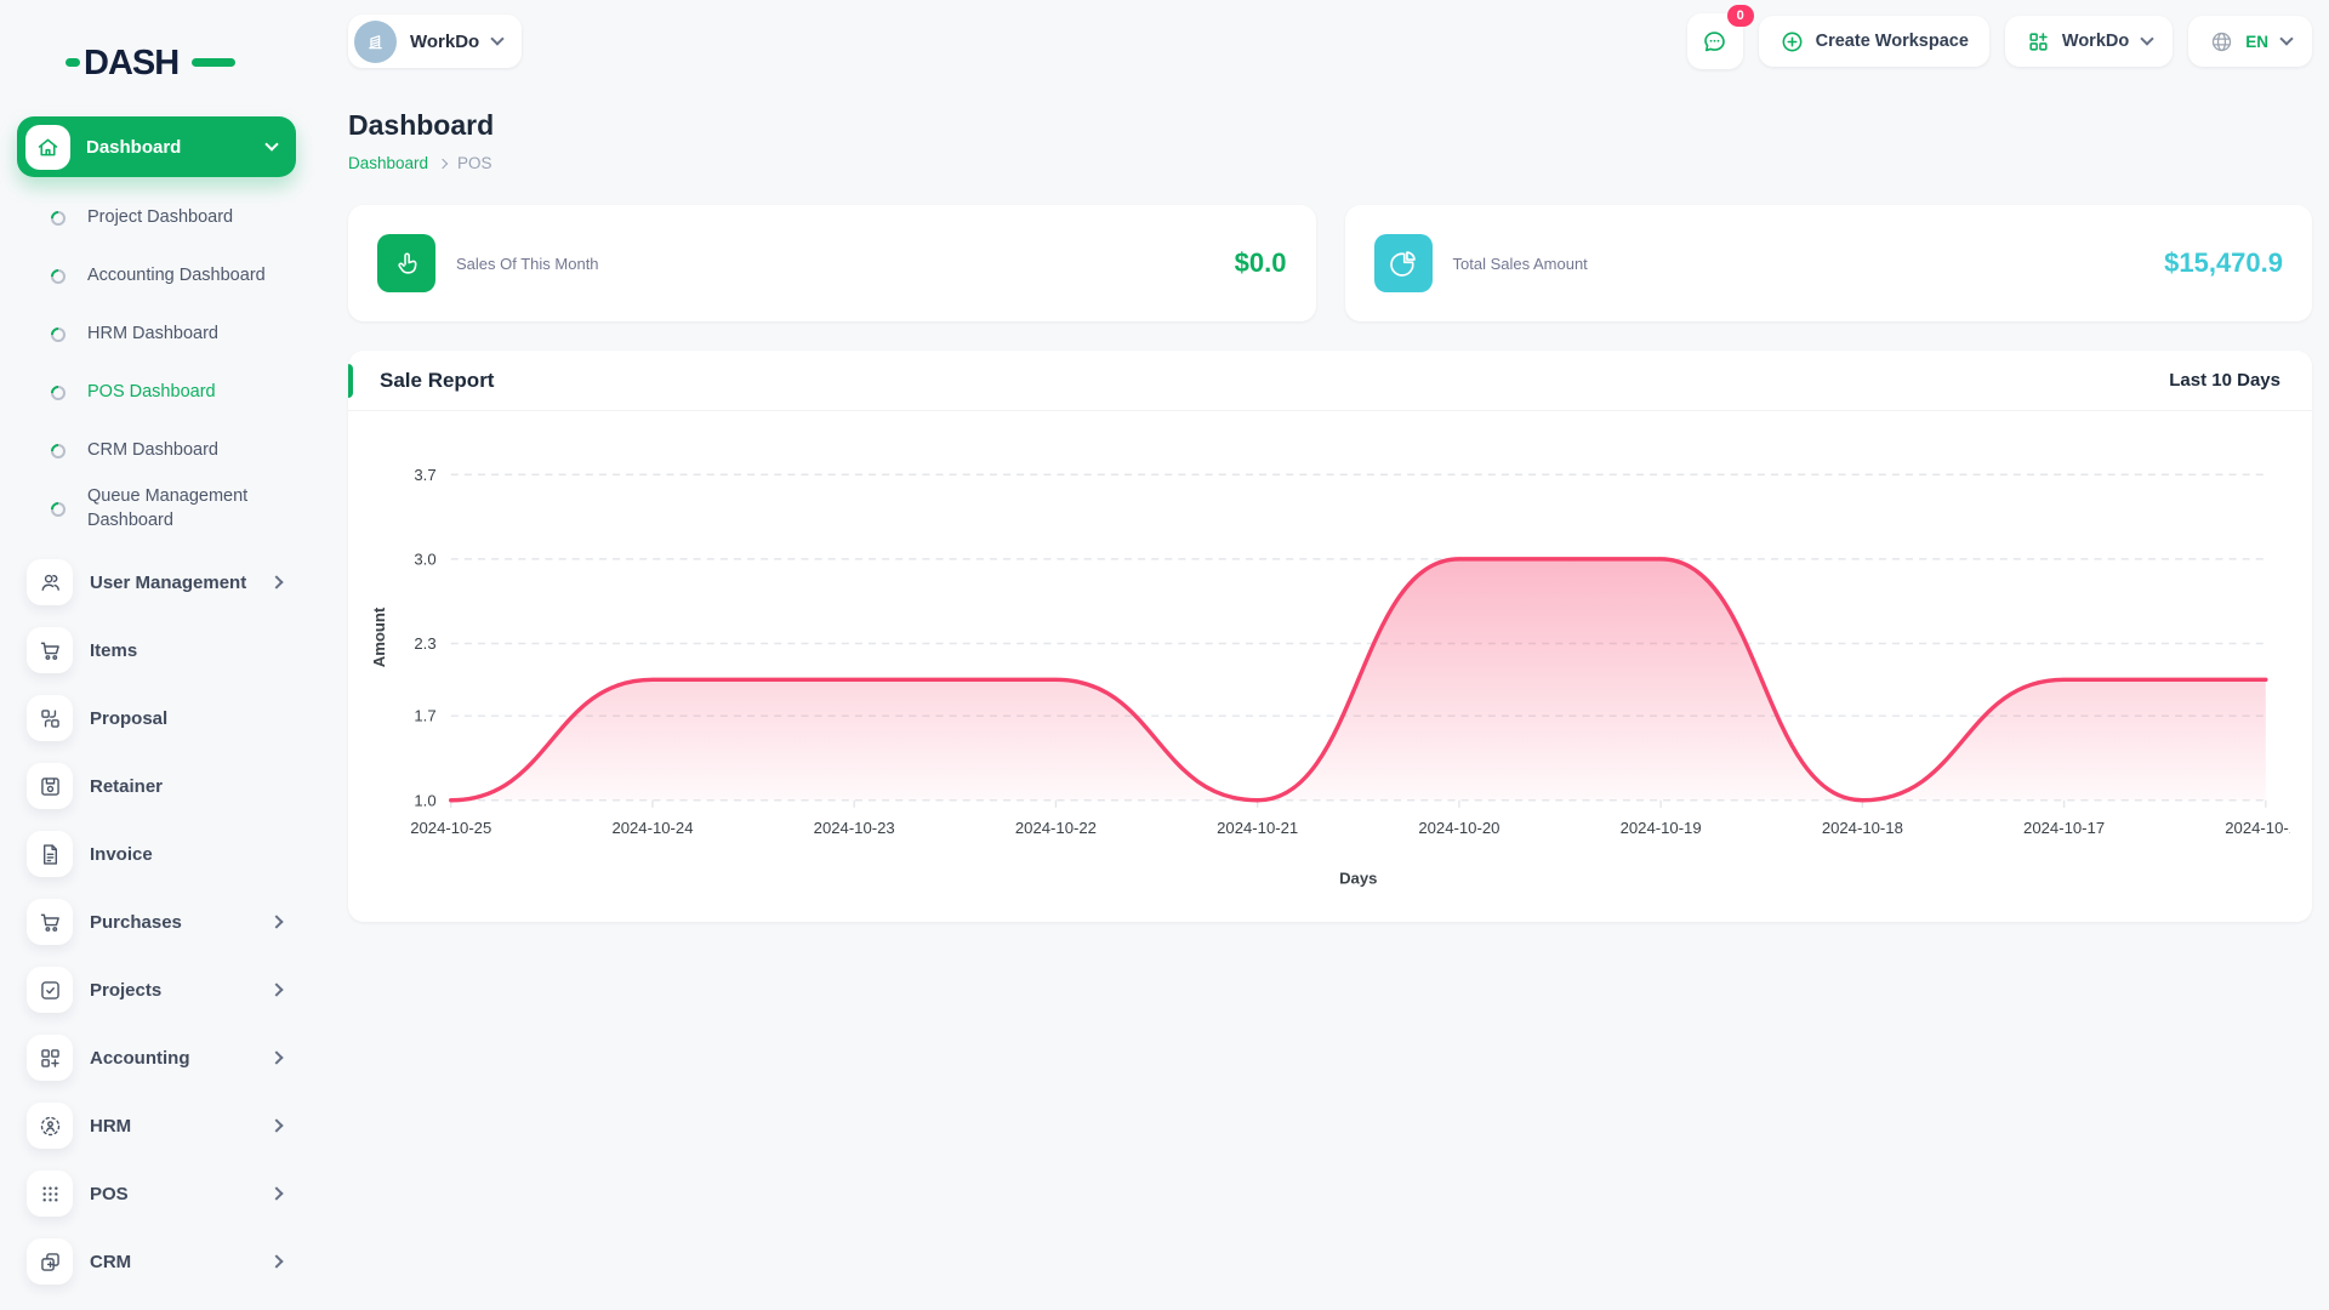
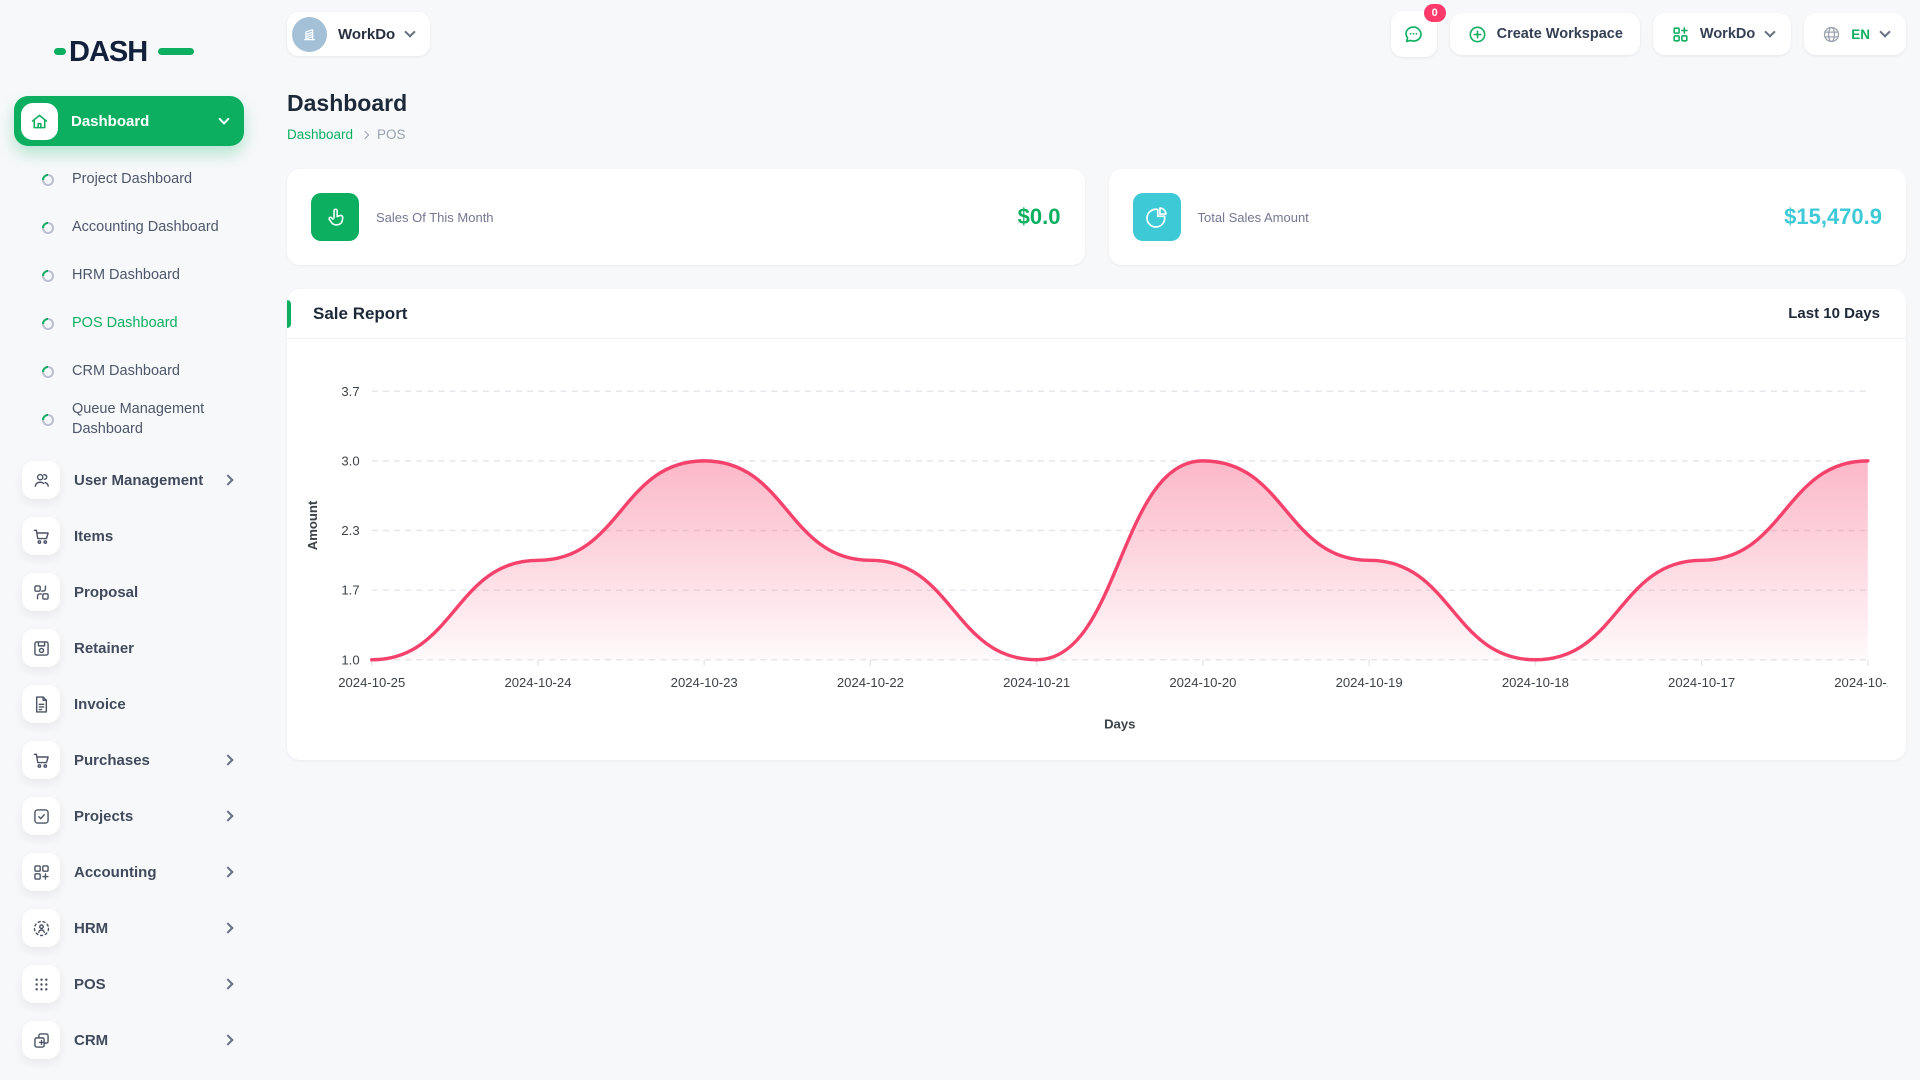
2024-10-23: 2 -> 3
2024-10-19: 3 -> 2
2024-10-16: 2 -> 3
